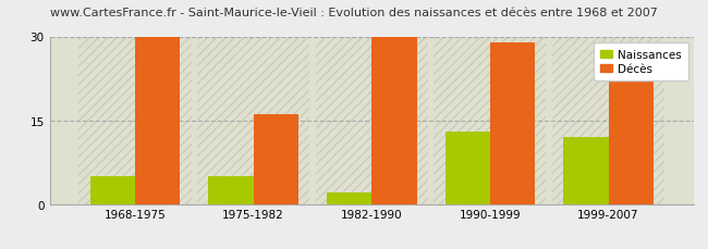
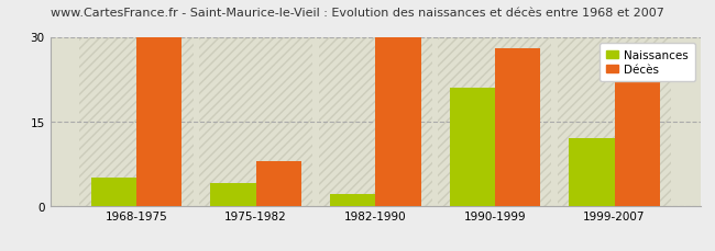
Naissances/1975-1982: 5 -> 4
Décès/1975-1982: 16 -> 8
Naissances/1990-1999: 13 -> 21
Décès/1990-1999: 29 -> 28
